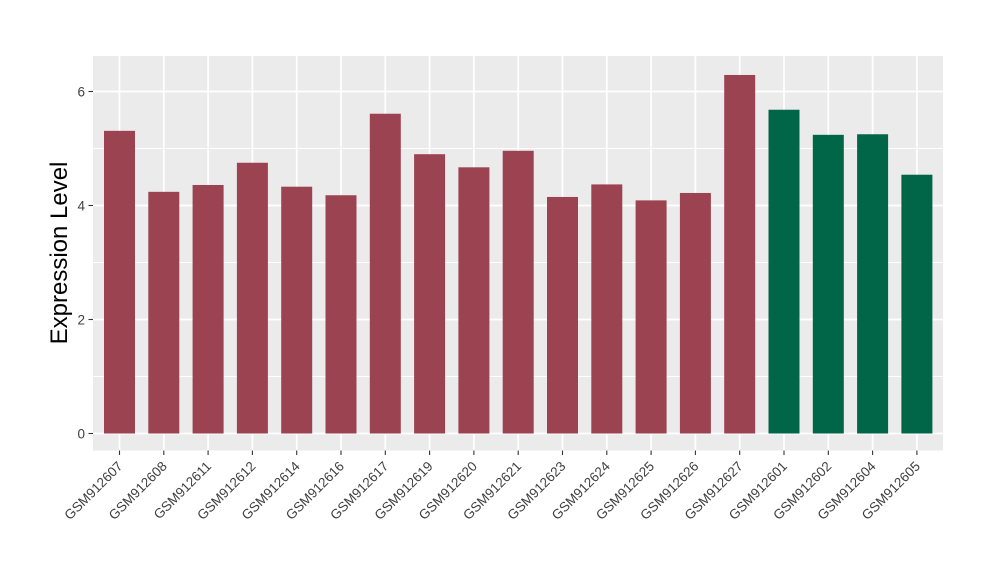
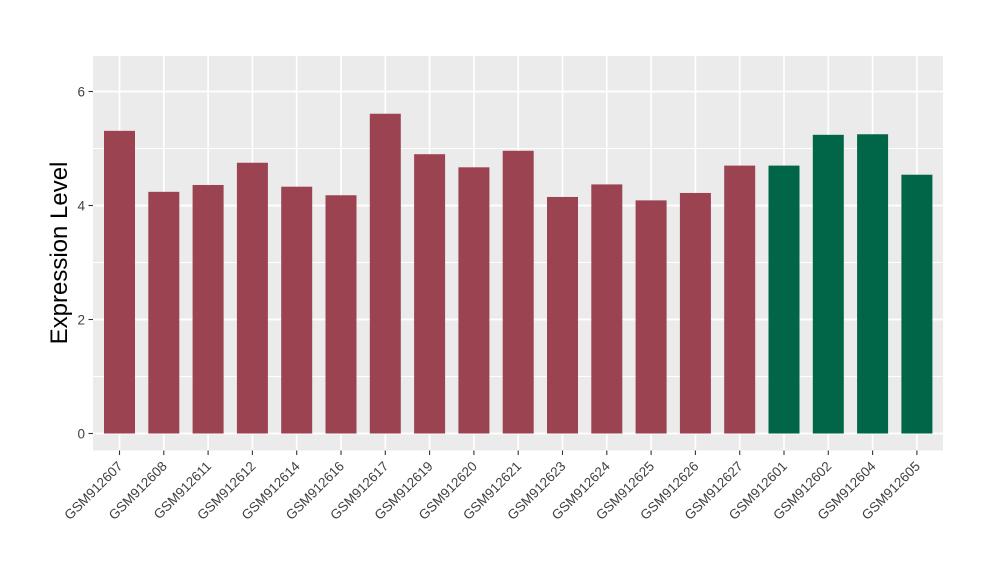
GSM912627: 6.3 -> 4.7
GSM912601: 5.7 -> 4.7
